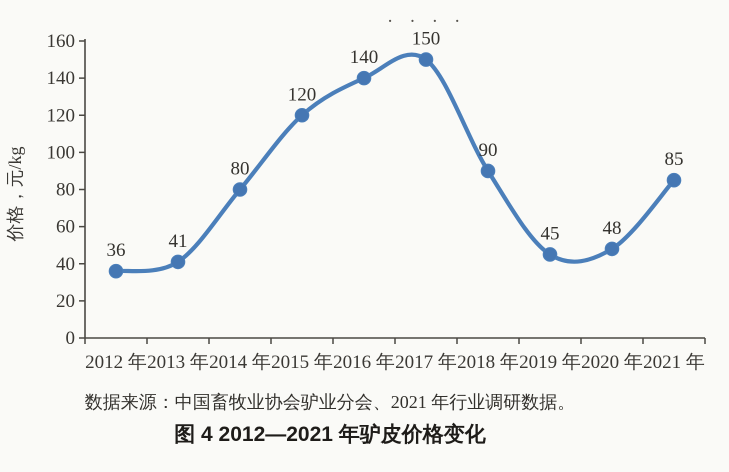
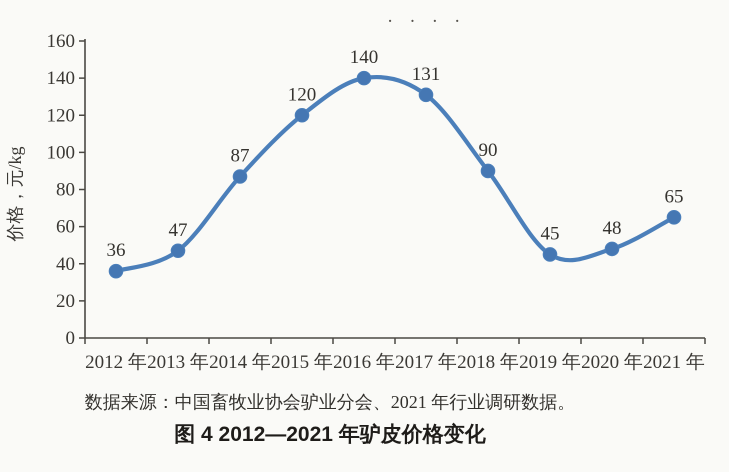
2013 年: 41 -> 47
2014 年: 80 -> 87
2017 年: 150 -> 131
2021 年: 85 -> 65
